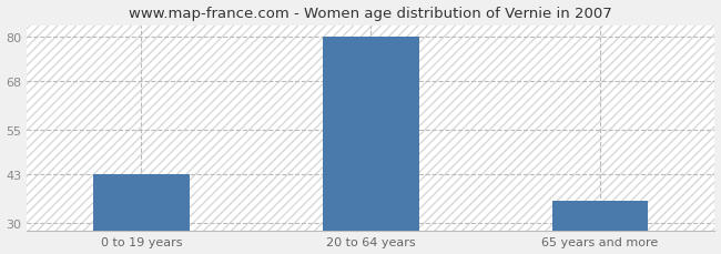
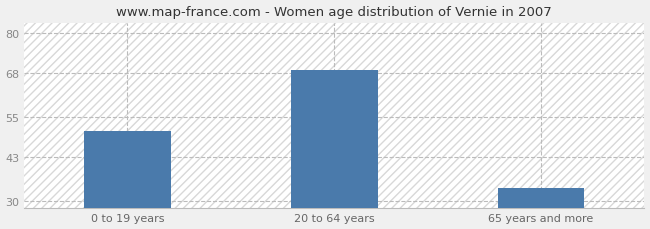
0 to 19 years: 43 -> 51
20 to 64 years: 80 -> 69
65 years and more: 36 -> 34
